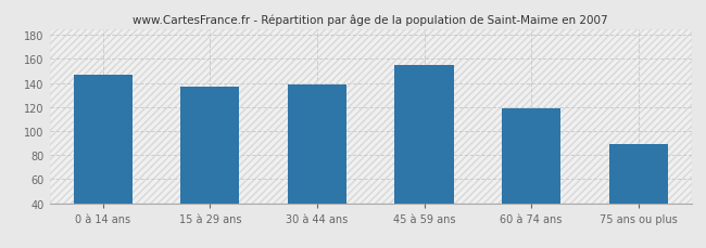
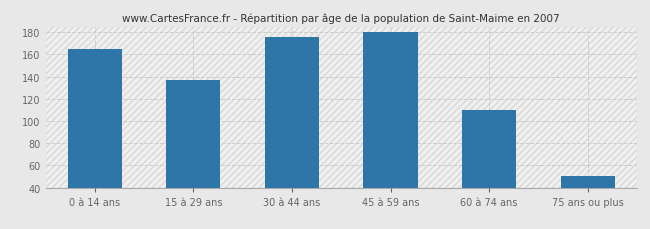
0 à 14 ans: 147 -> 165
30 à 44 ans: 139 -> 176
45 à 59 ans: 155 -> 180
60 à 74 ans: 119 -> 110
75 ans ou plus: 89 -> 50
